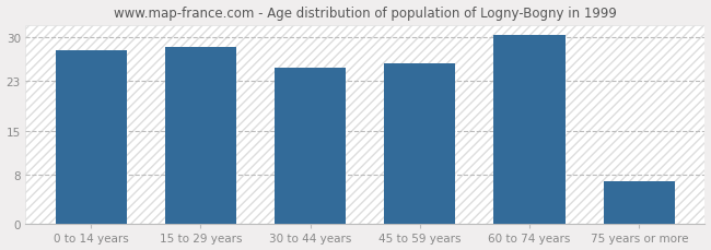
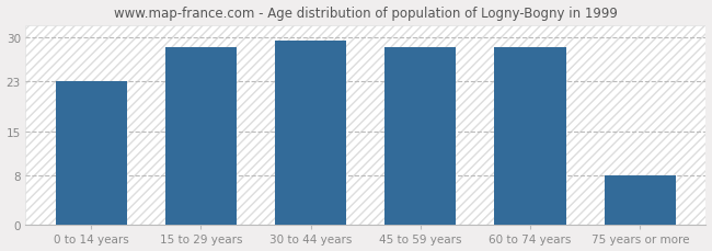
0 to 14 years: 28.0 -> 23.0
30 to 44 years: 25.2 -> 29.5
45 to 59 years: 25.8 -> 28.5
60 to 74 years: 30.4 -> 28.5
75 years or more: 6.8 -> 8.0
